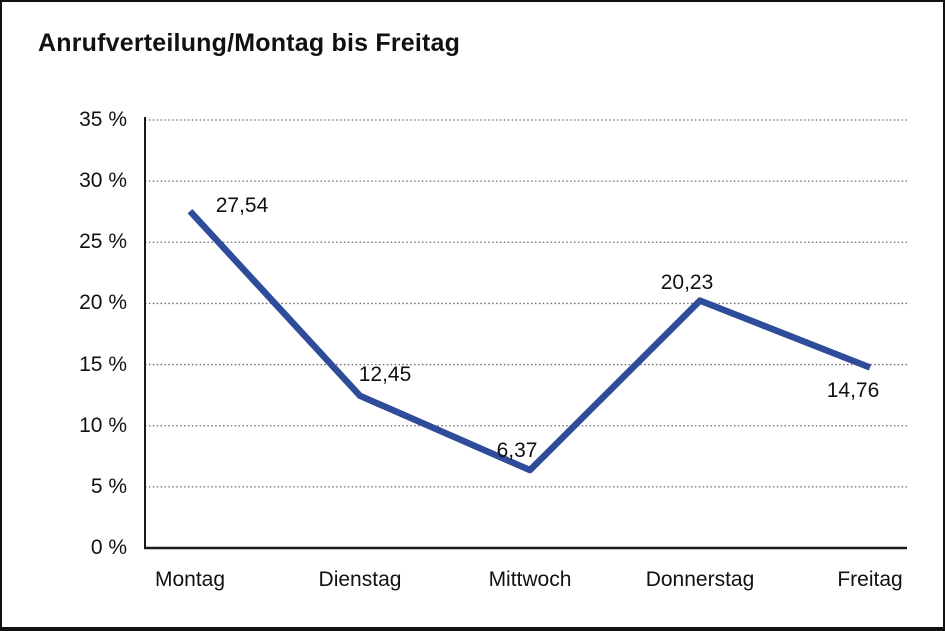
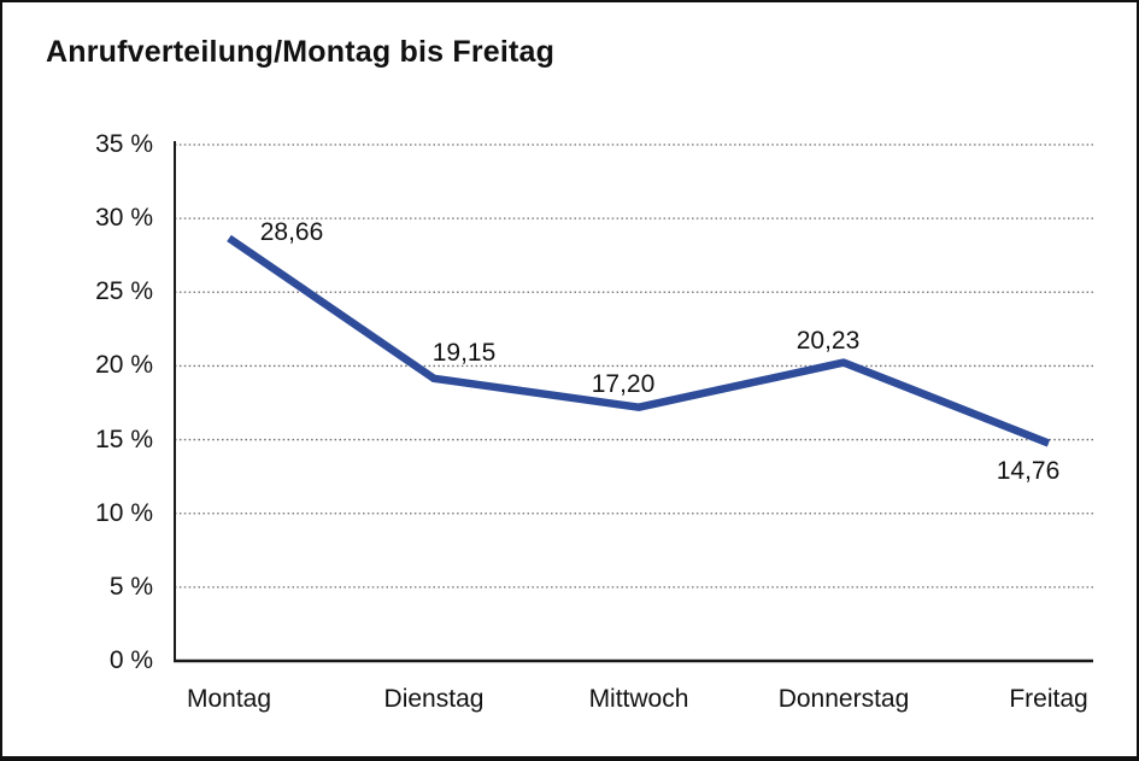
Montag: 27,54 -> 28,66
Dienstag: 12,45 -> 19,15
Mittwoch: 6,37 -> 17,20
